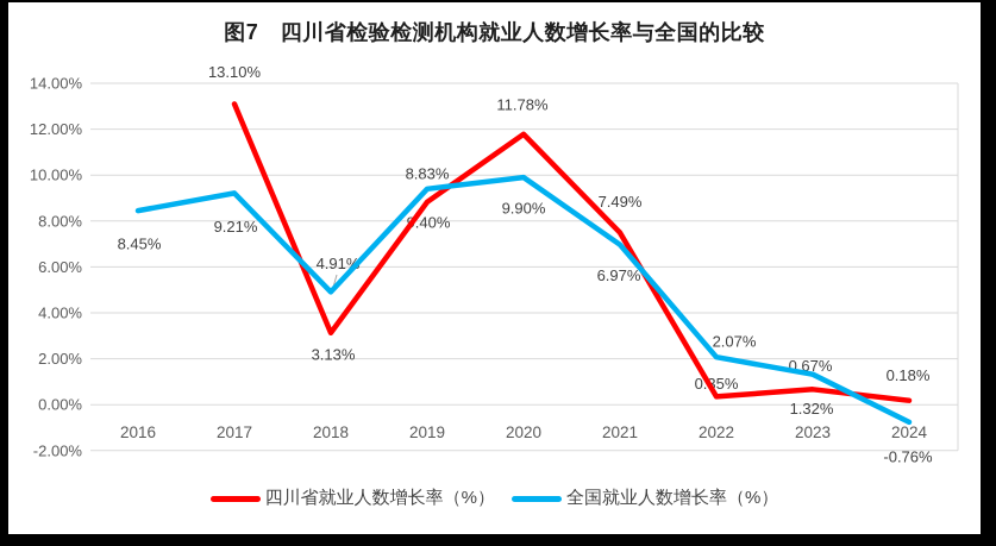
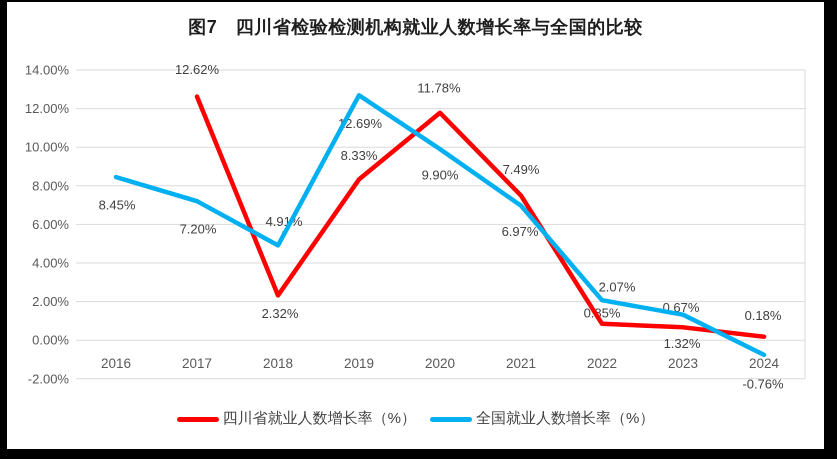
四川省就业人数增长率（%）/2017: 13.10% -> 12.62%
全国就业人数增长率（%）/2017: 9.21% -> 7.20%
四川省就业人数增长率（%）/2018: 3.13% -> 2.32%
四川省就业人数增长率（%）/2019: 8.83% -> 8.33%
全国就业人数增长率（%）/2019: 9.40% -> 12.69%
四川省就业人数增长率（%）/2022: 0.35% -> 0.85%
